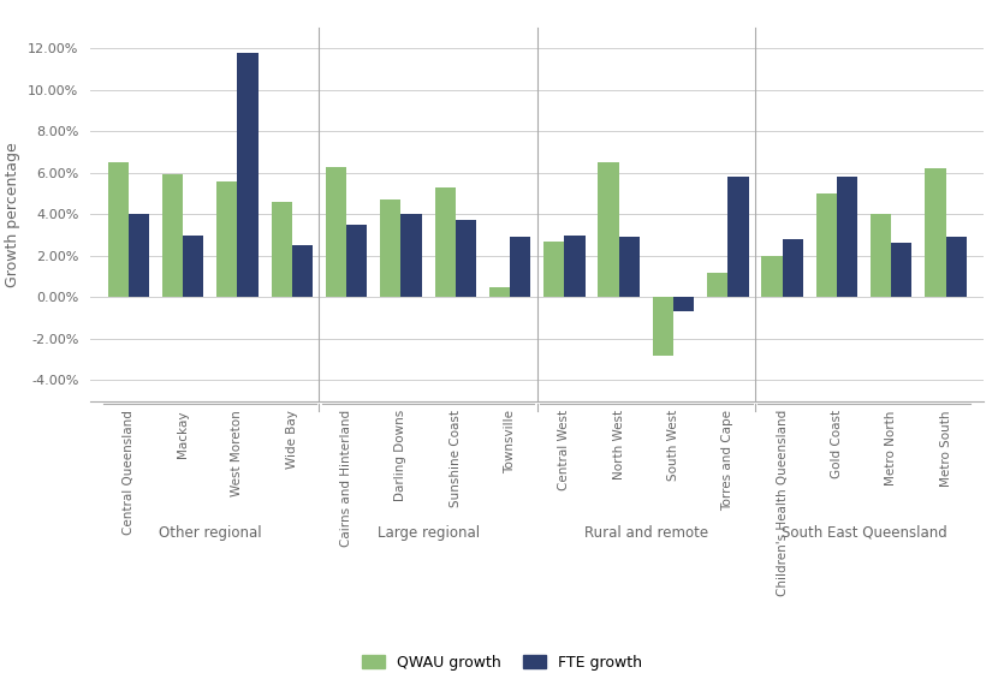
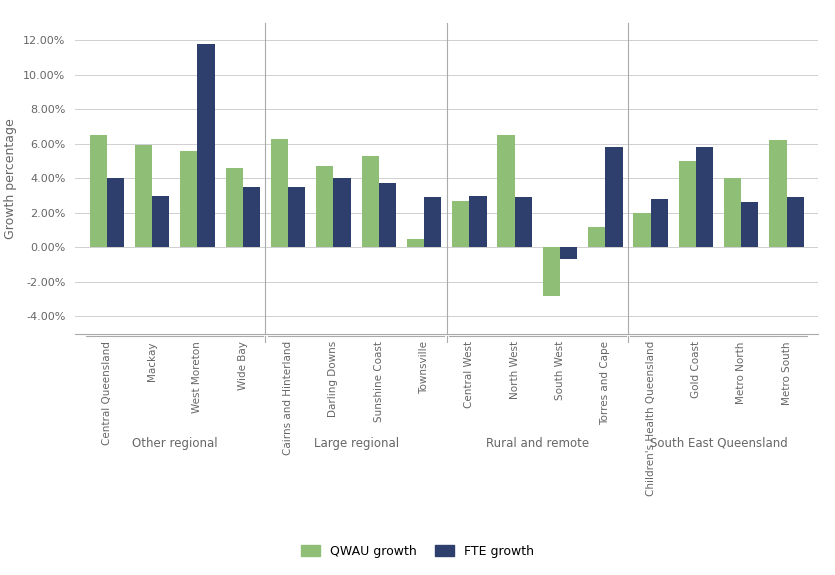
FTE growth/Wide Bay: 2.5% -> 3.5%
